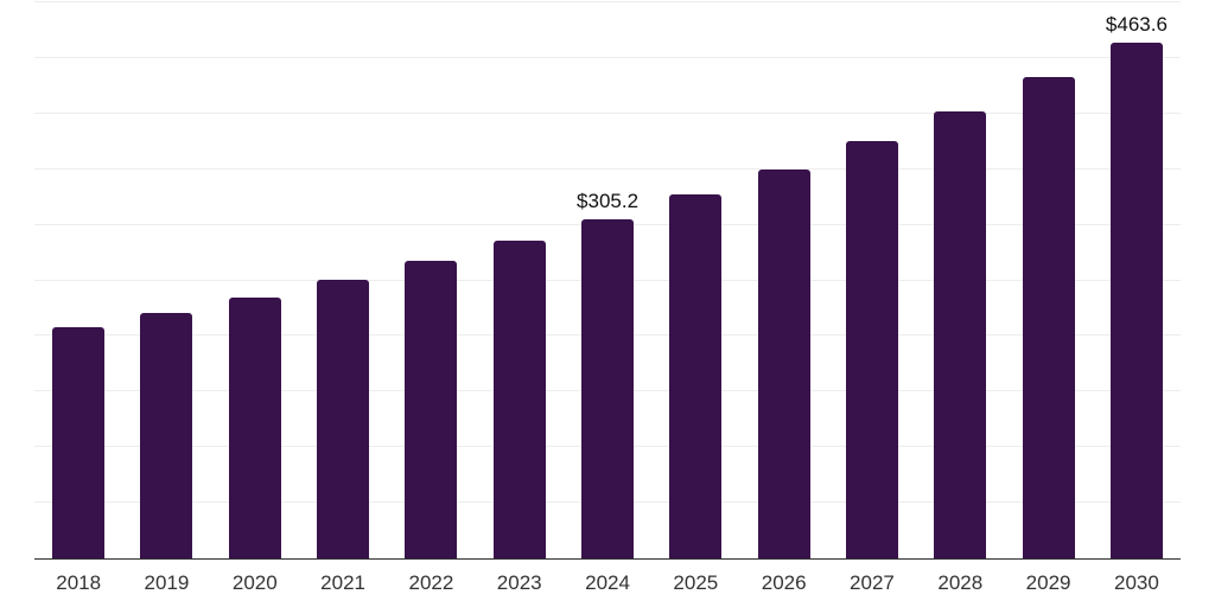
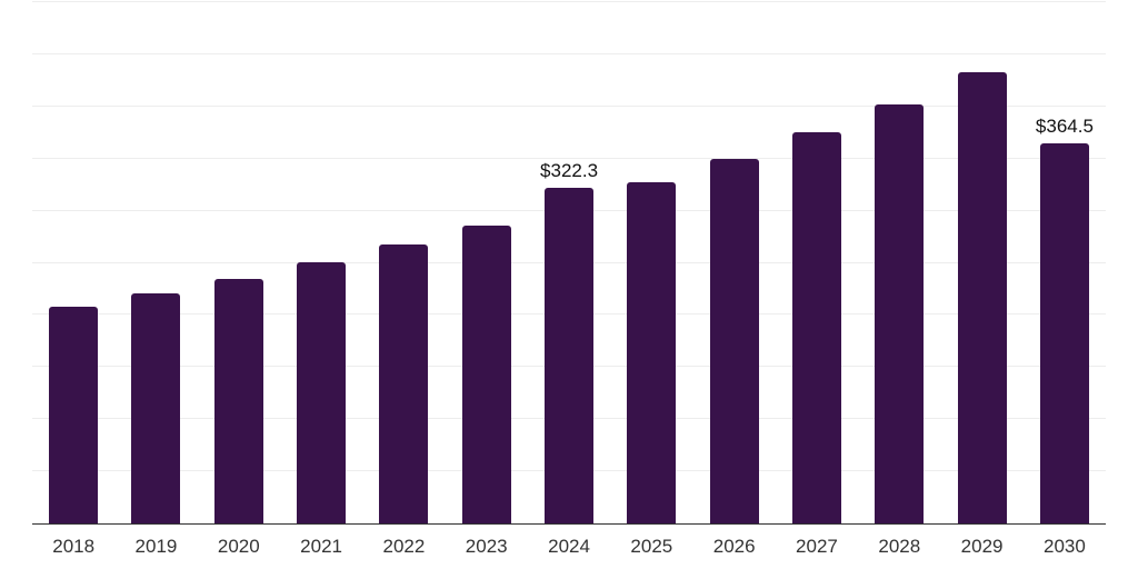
2024: $305.2 -> $322.3
2030: $463.6 -> $364.5
